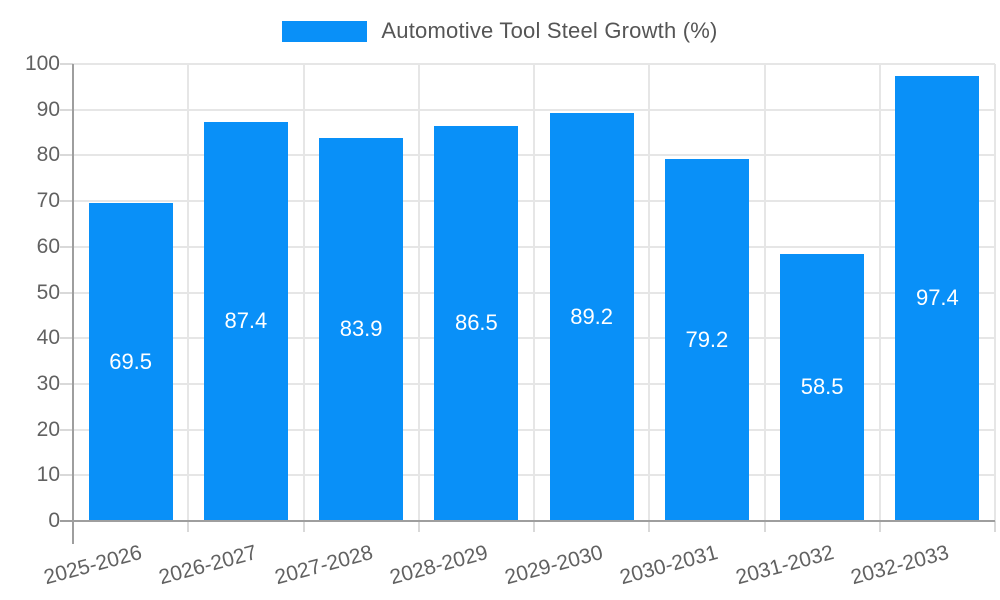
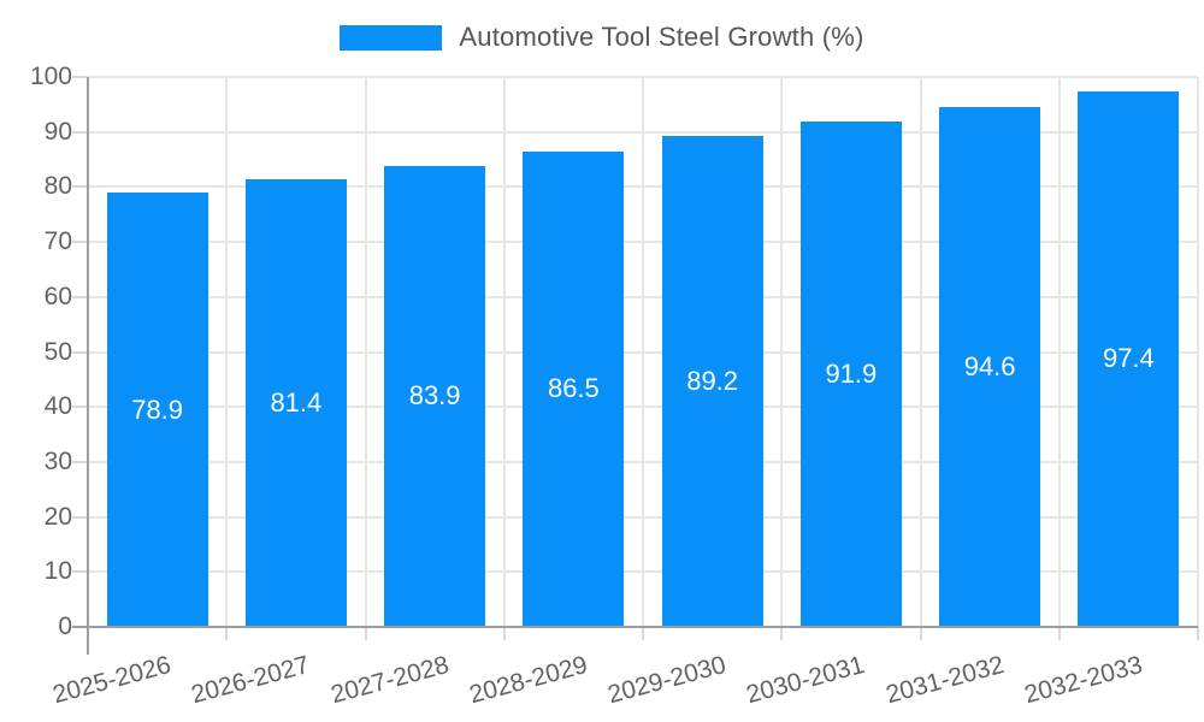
2025-2026: 69.5 -> 78.9
2026-2027: 87.4 -> 81.4
2030-2031: 79.2 -> 91.9
2031-2032: 58.5 -> 94.6
